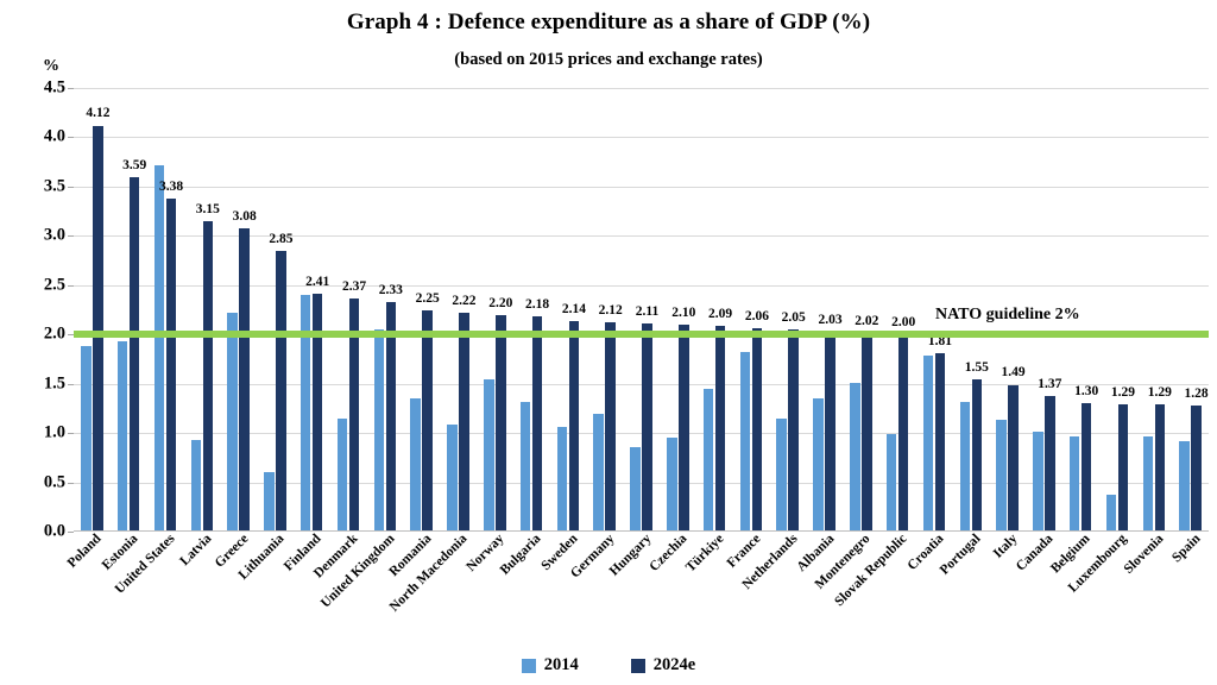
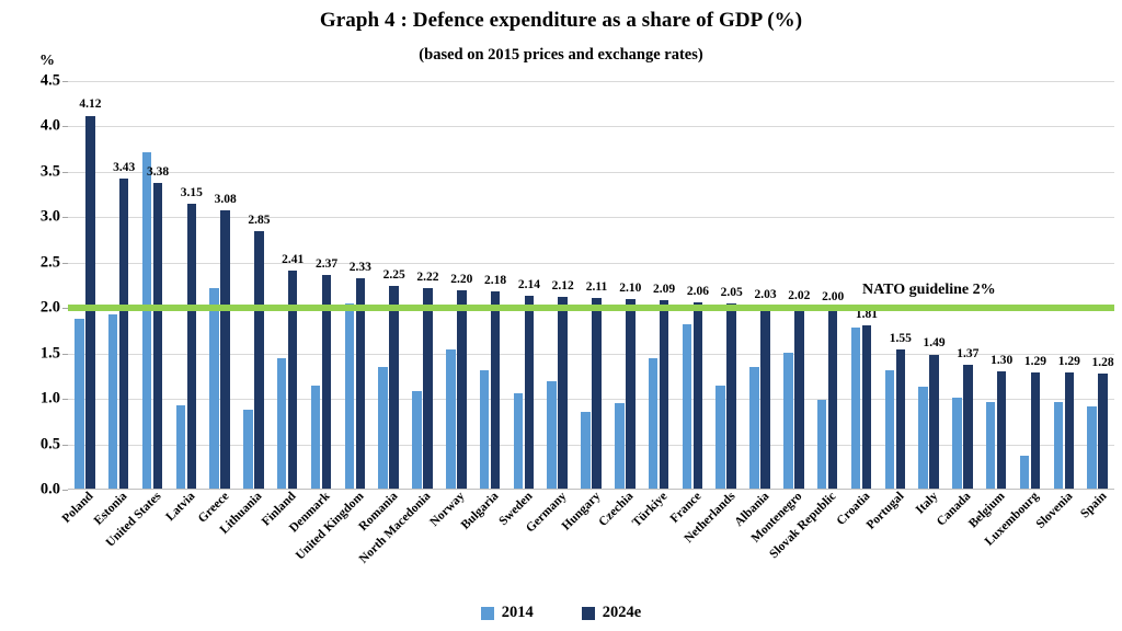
2024e/Estonia: 3.59 -> 3.43
2014/Lithuania: 0.6 -> 0.9
2014/Finland: 2.4 -> 1.4
